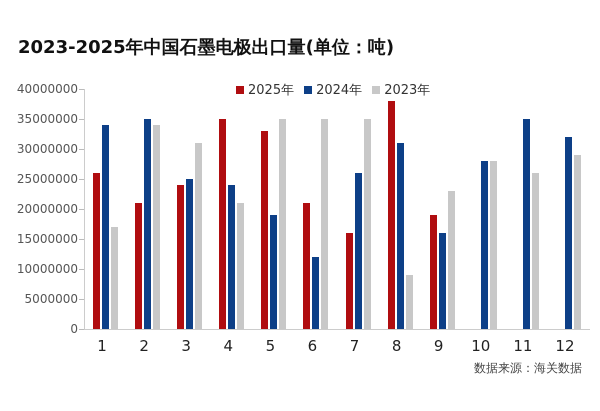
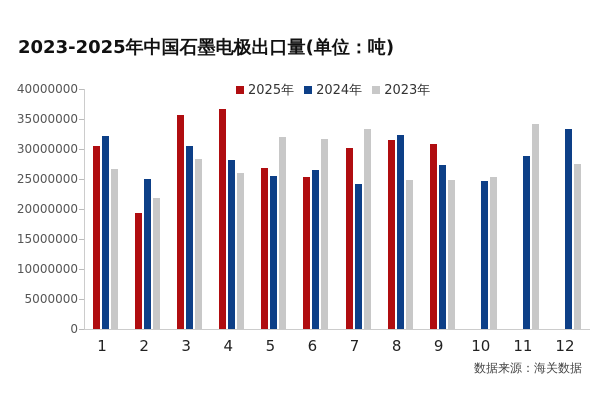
2025年/1: 26000000 -> 30000000
2024年/1: 34000000 -> 32000000
2023年/1: 17000000 -> 27000000
2025年/2: 21000000 -> 19000000
2024年/2: 35000000 -> 25000000
2023年/2: 34000000 -> 22000000
2025年/3: 24000000 -> 36000000
2024年/3: 25000000 -> 30000000
2023年/3: 31000000 -> 28000000
2025年/4: 35000000 -> 37000000
2024年/4: 24000000 -> 28000000
2023年/4: 21000000 -> 26000000
2025年/5: 33000000 -> 27000000
2024年/5: 19000000 -> 26000000
2023年/5: 35000000 -> 32000000
2025年/6: 21000000 -> 25000000
2024年/6: 12000000 -> 26000000
2023年/6: 35000000 -> 32000000
2025年/7: 16000000 -> 30000000
2024年/7: 26000000 -> 24000000
2023年/7: 35000000 -> 33000000
2025年/8: 38000000 -> 32000000
2024年/8: 31000000 -> 32000000
2023年/8: 9000000 -> 25000000
2025年/9: 19000000 -> 31000000
2024年/9: 16000000 -> 27000000
2023年/9: 23000000 -> 25000000
2024年/10: 28000000 -> 25000000
2023年/10: 28000000 -> 25000000
2024年/11: 35000000 -> 29000000
2023年/11: 26000000 -> 34000000
2024年/12: 32000000 -> 33000000
2023年/12: 29000000 -> 28000000
